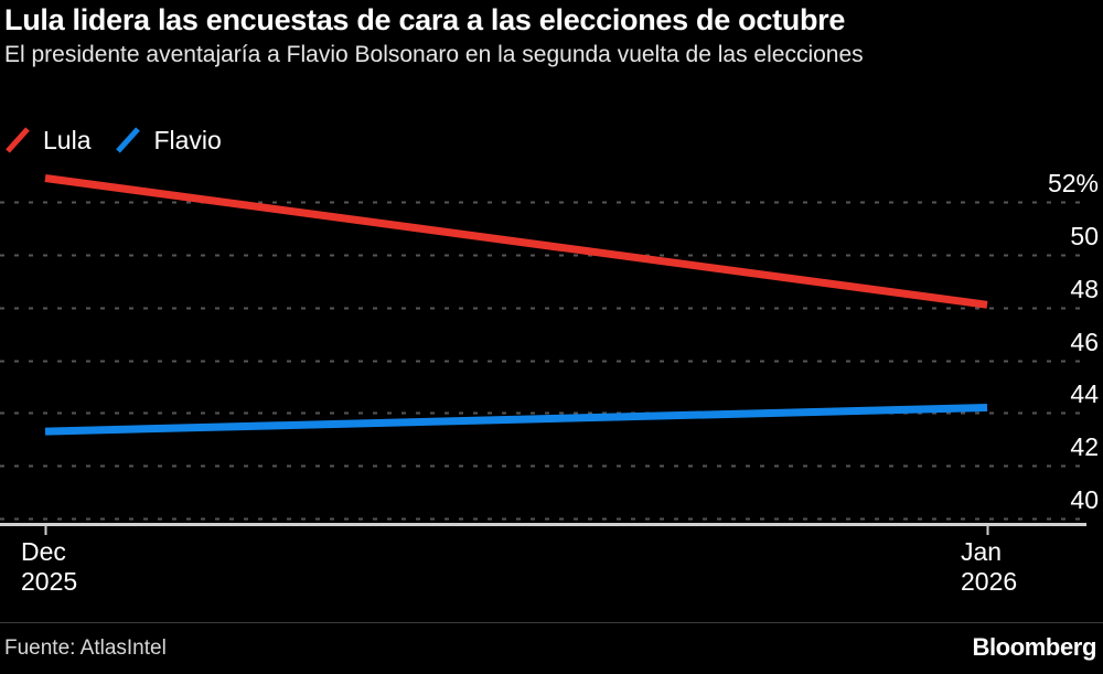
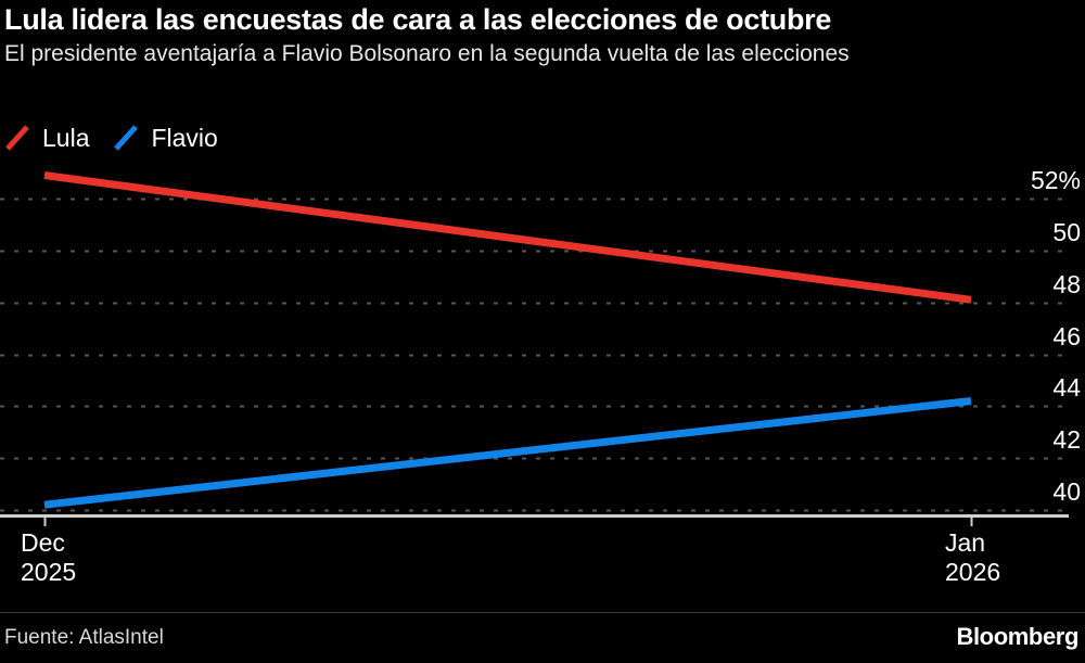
Flavio/Dec 2025: 43.3% -> 40.2%
